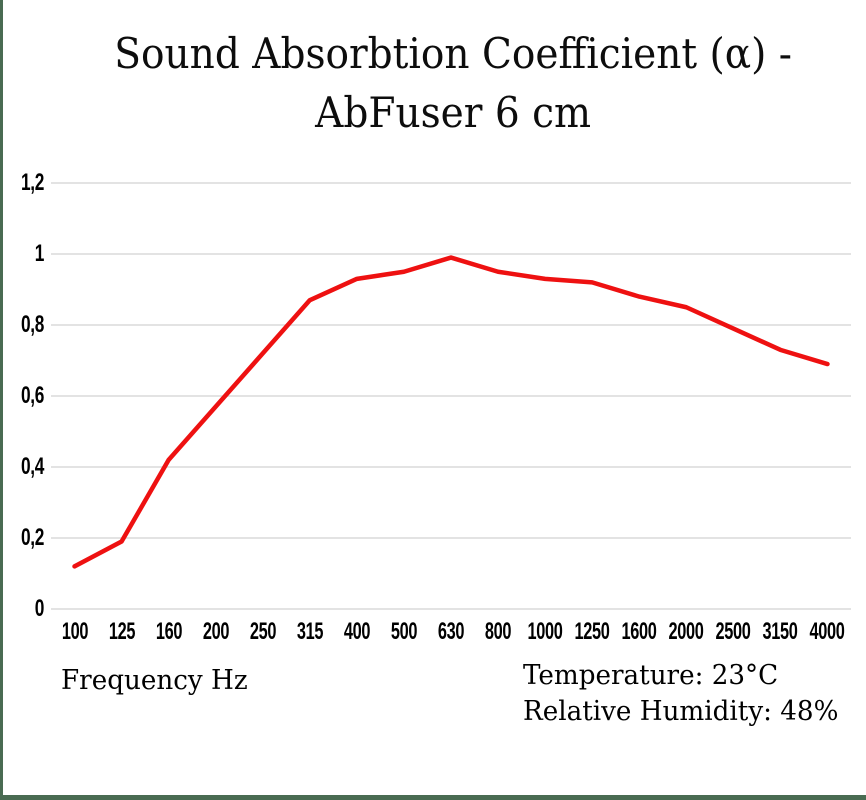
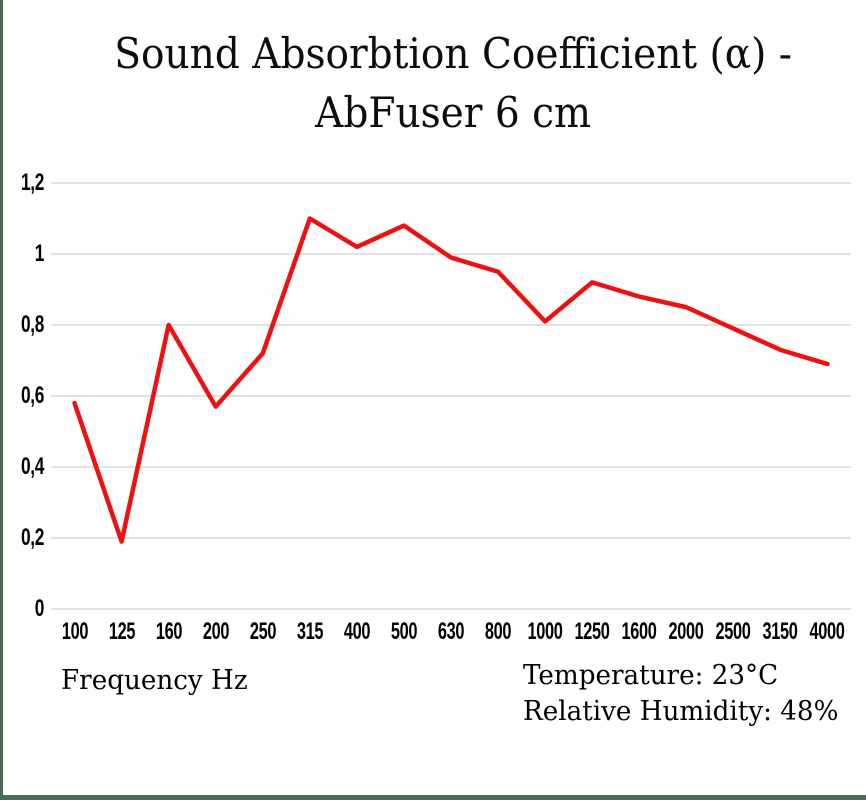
100: 0,12 -> 0,58
160: 0,42 -> 0,80
315: 0,87 -> 1,10
400: 0,93 -> 1,02
500: 0,95 -> 1,08
1000: 0,93 -> 0,81
